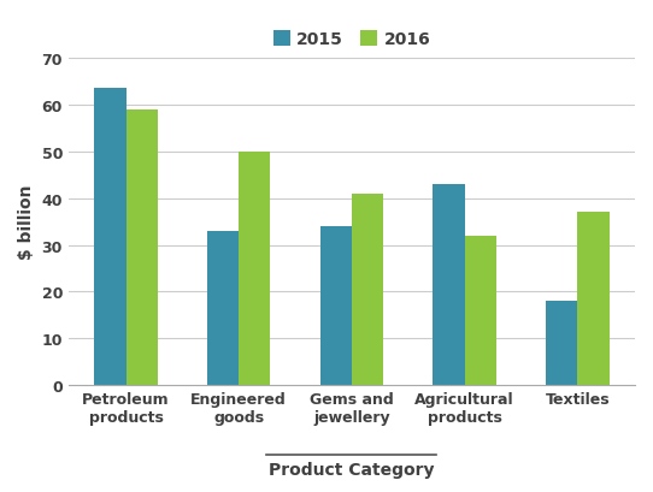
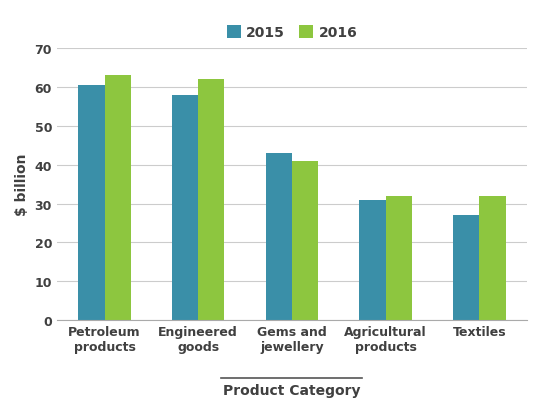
2015/Petroleum products: 63.5 -> 60.5
2016/Petroleum products: 59 -> 63
2015/Engineered goods: 33.0 -> 58.0
2016/Engineered goods: 50 -> 62
2015/Gems and jewellery: 34.0 -> 43.0
2015/Agricultural products: 43.0 -> 31.0
2015/Textiles: 18.0 -> 27.0
2016/Textiles: 37 -> 32
